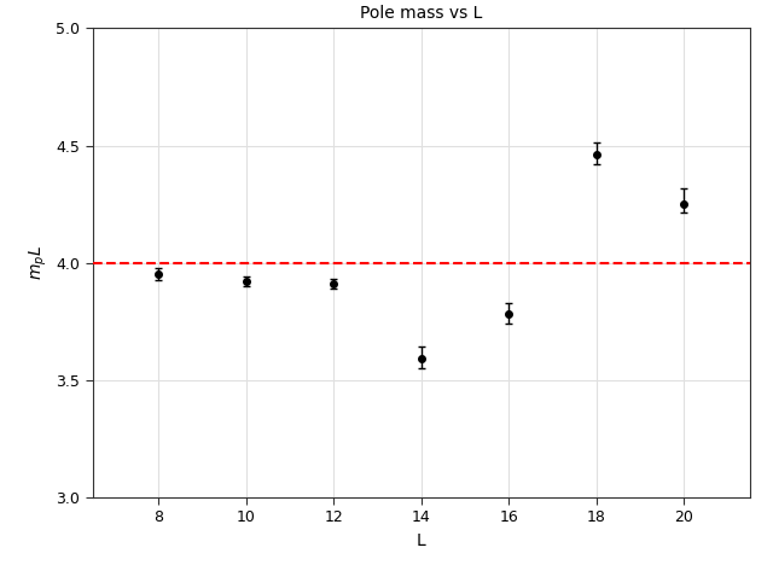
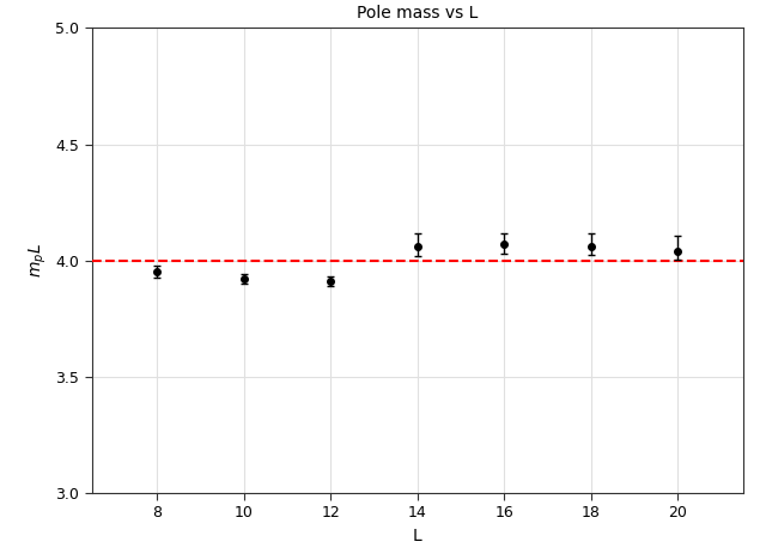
14: 3.59 -> 4.06
16: 3.78 -> 4.07
18: 4.46 -> 4.06
20: 4.25 -> 4.04
